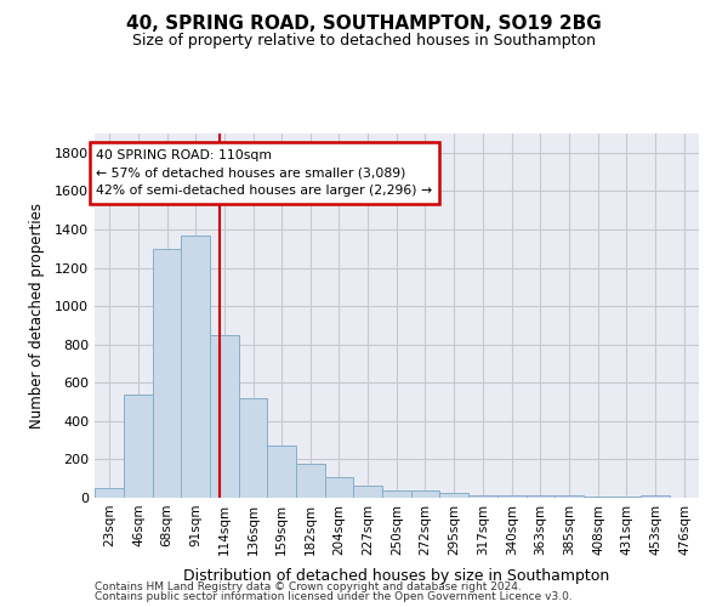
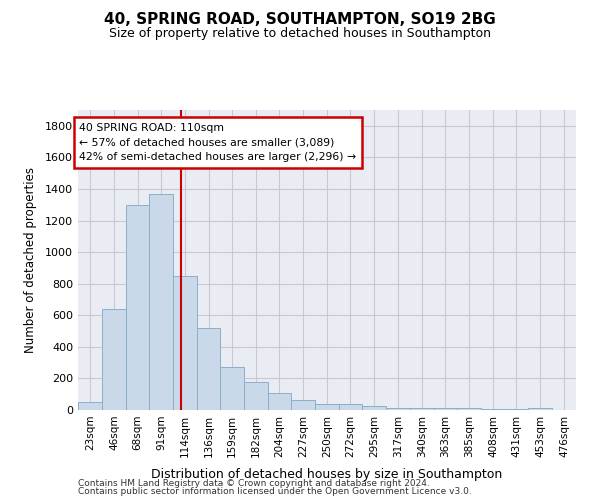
46sqm: 540 -> 640
